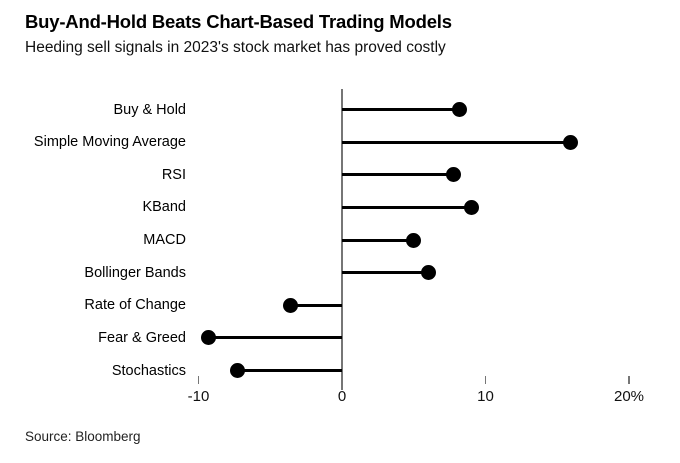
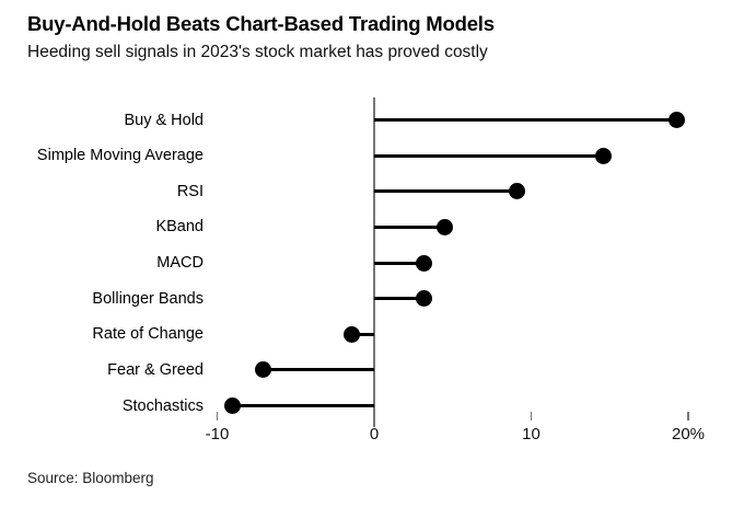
Buy & Hold: 8.2% -> 19.3%
Simple Moving Average: 15.9% -> 14.6%
RSI: 7.8% -> 9.1%
KBand: 9.0% -> 4.5%
MACD: 5.0% -> 3.2%
Bollinger Bands: 6.0% -> 3.2%
Rate of Change: -3.6% -> -1.4%
Fear & Greed: -9.3% -> -7.1%
Stochastics: -7.3% -> -9.0%
